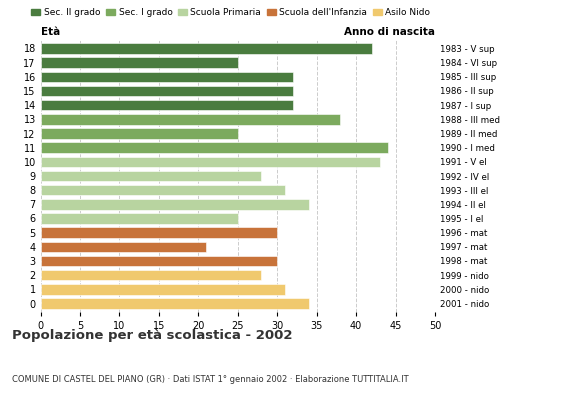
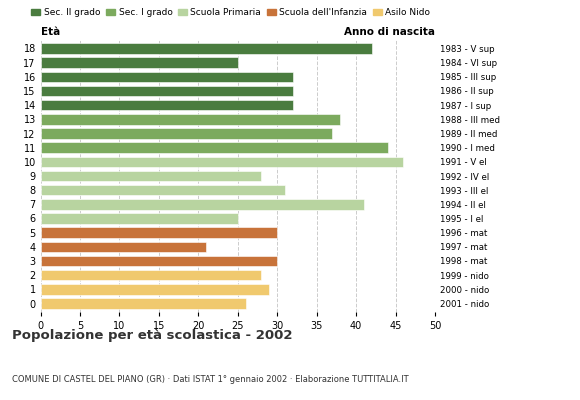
12: 25 -> 37
10: 43 -> 46
7: 34 -> 41
1: 31 -> 29
0: 34 -> 26
